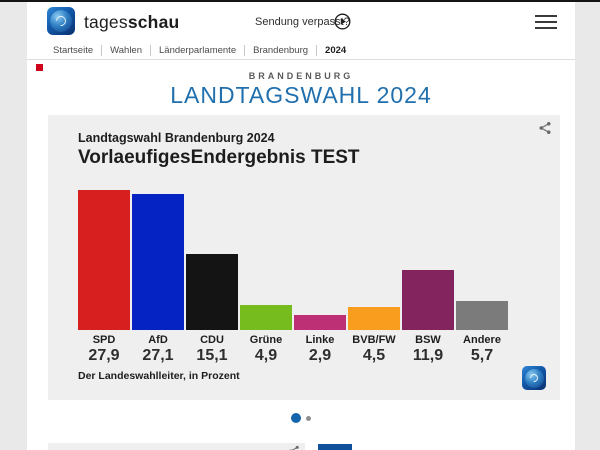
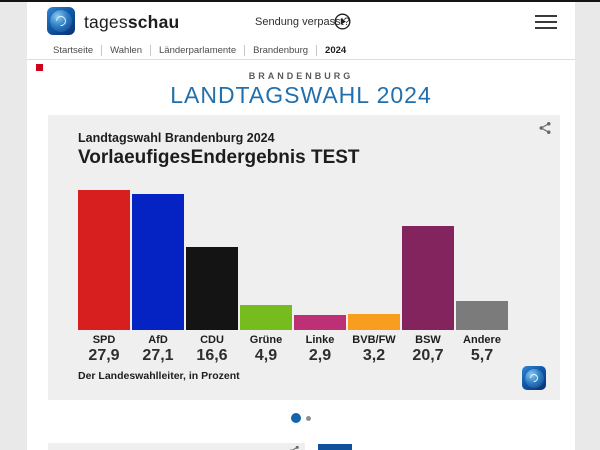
CDU: 15,1 -> 16,6
BVB/FW: 4,5 -> 3,2
BSW: 11,9 -> 20,7
